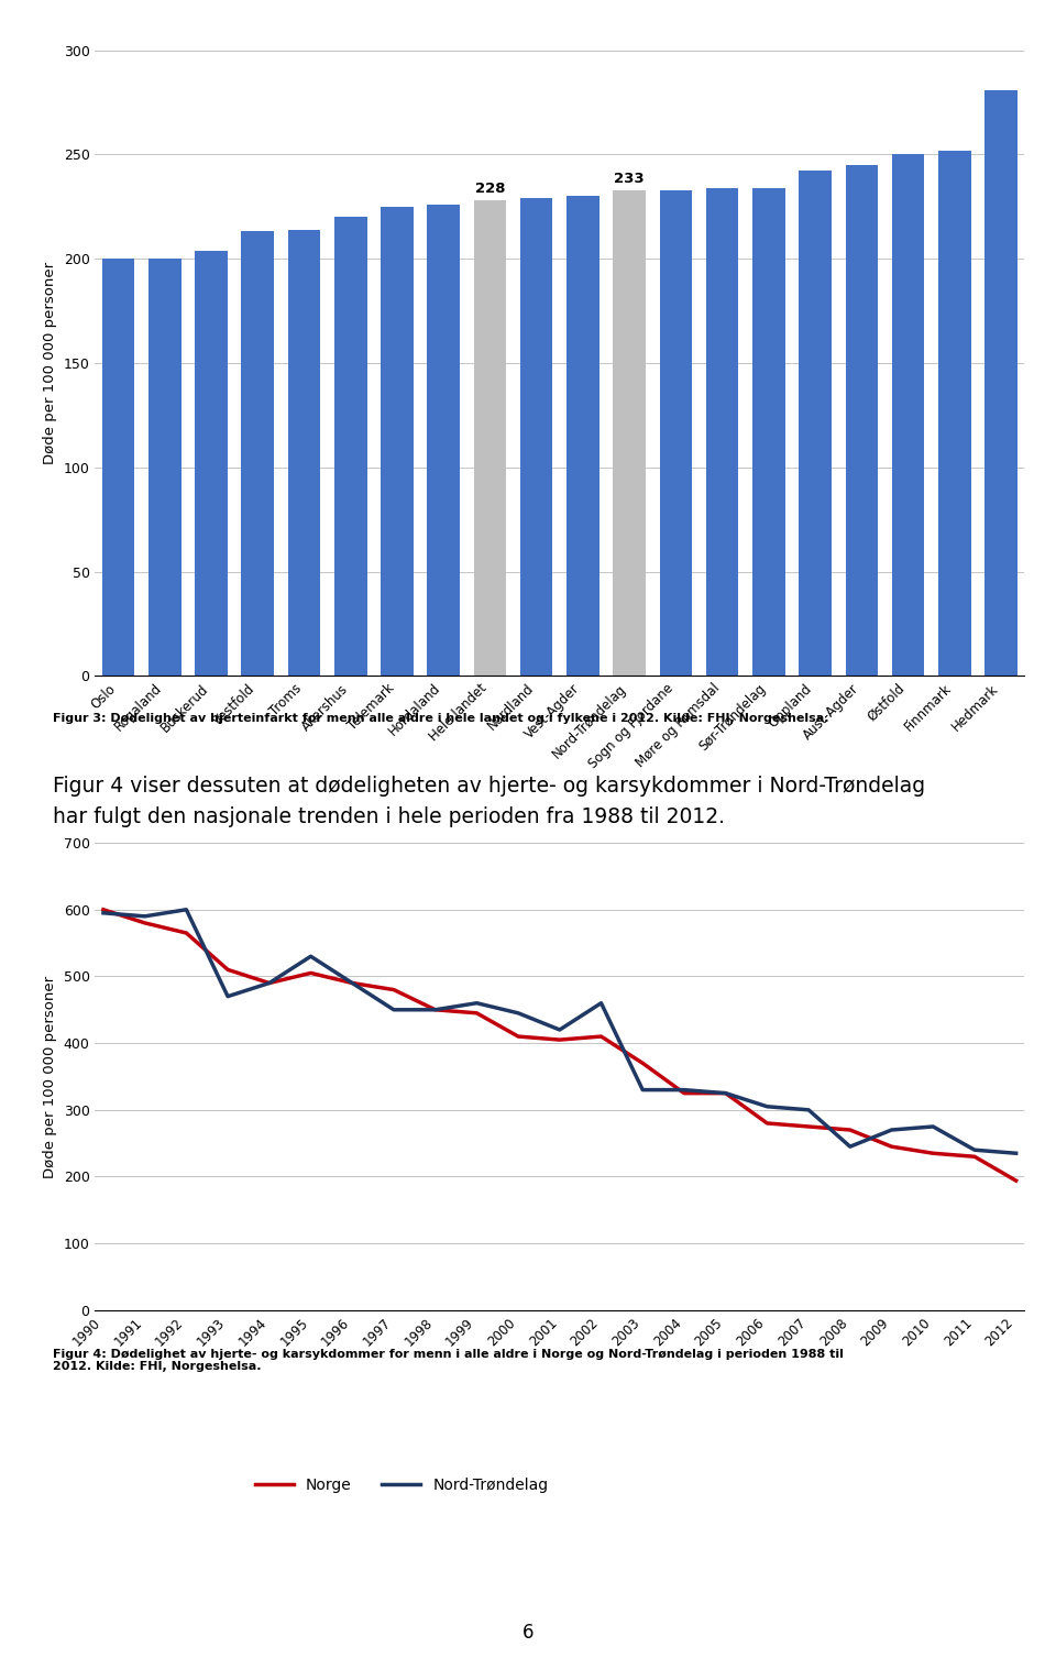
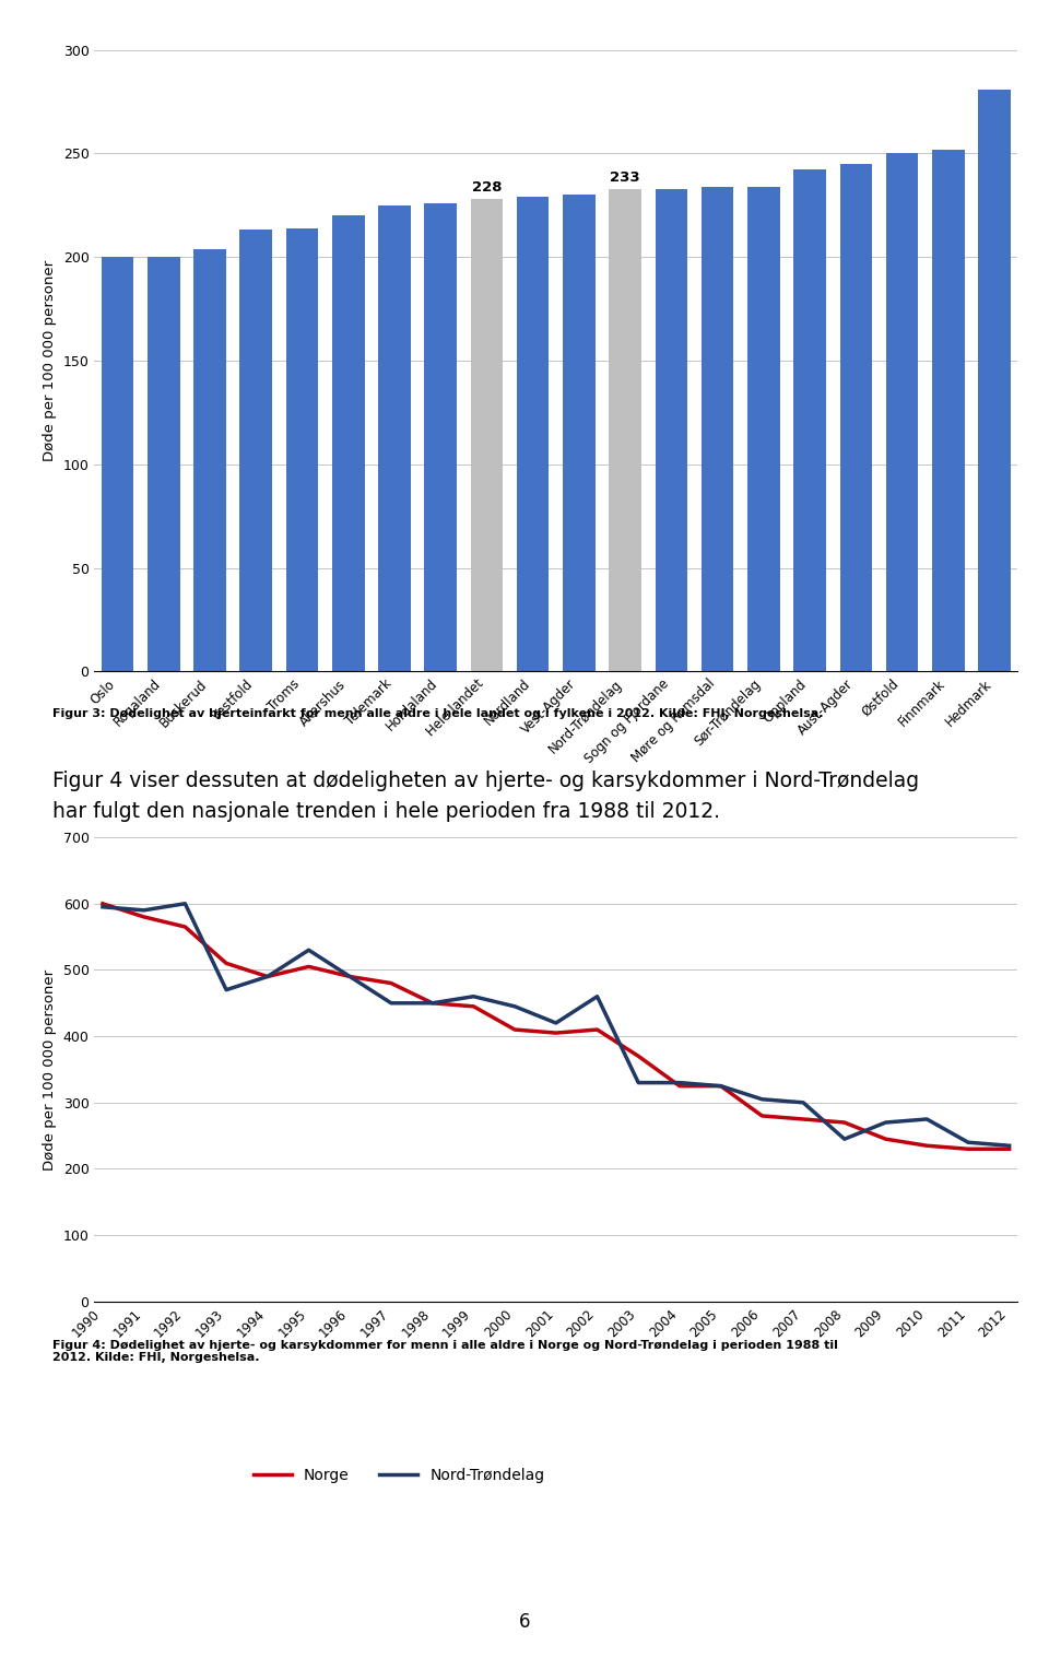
Norge/2012: 194 -> 230
